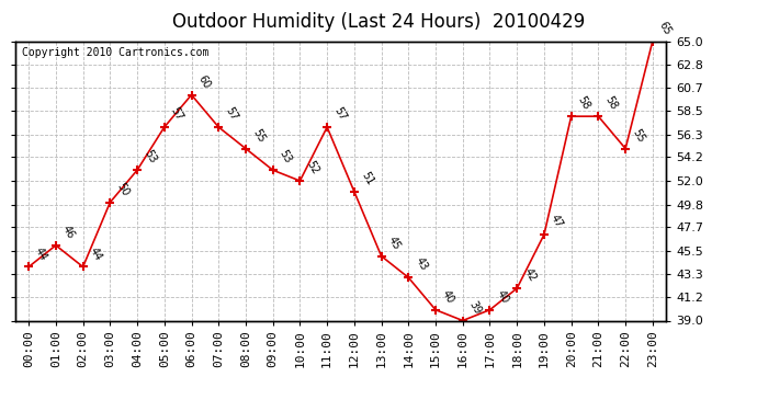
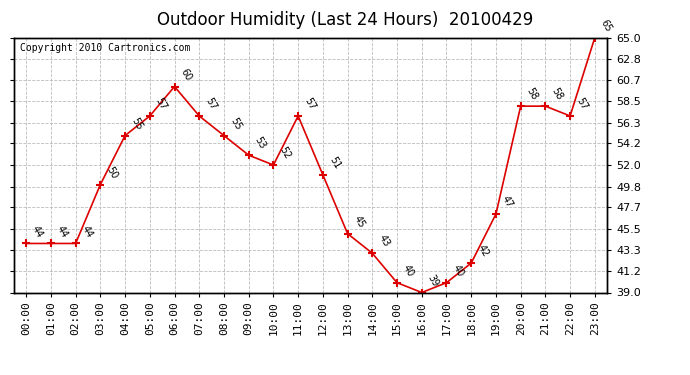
01:00: 46 -> 44
04:00: 53 -> 55
22:00: 55 -> 57
